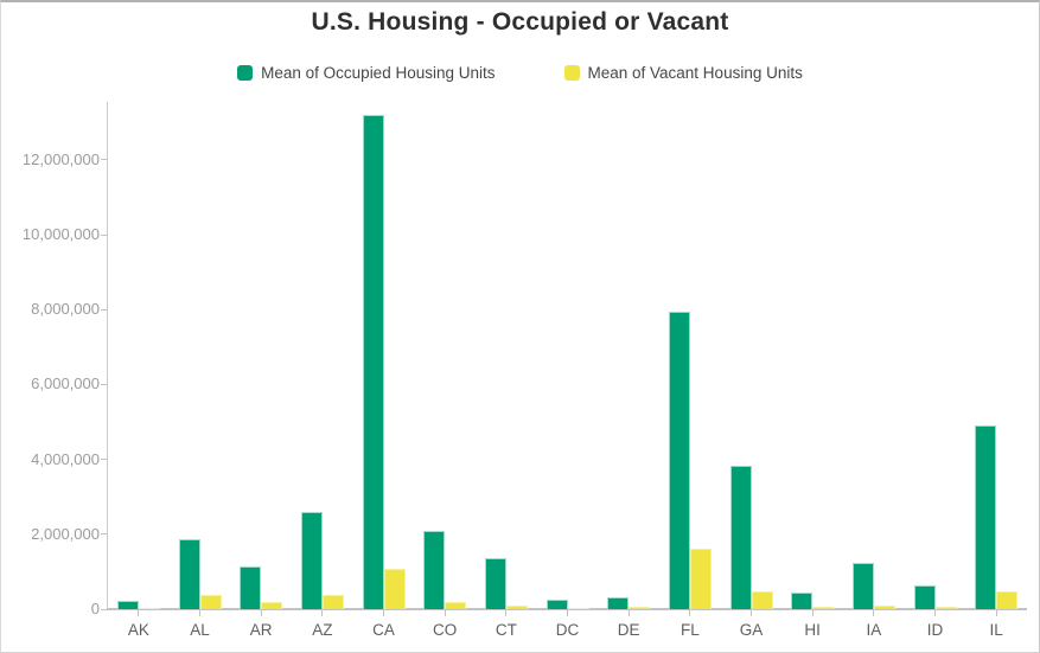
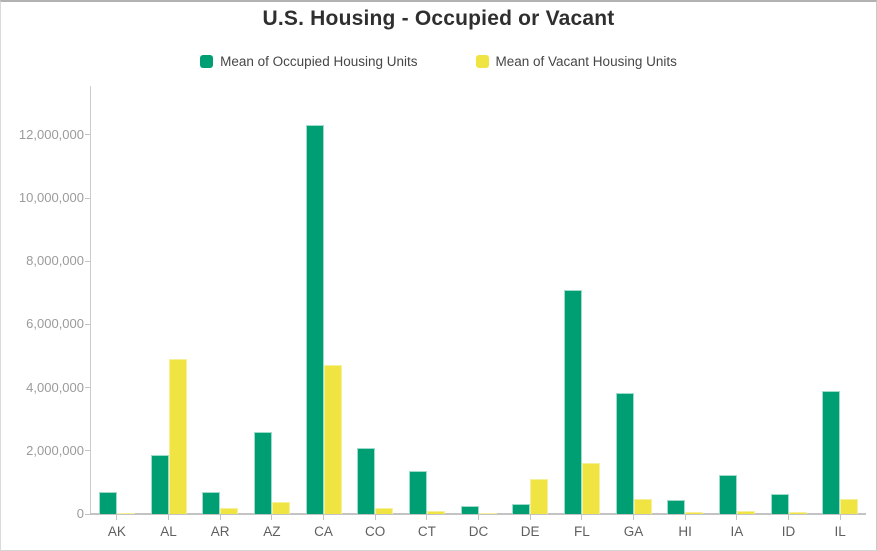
Mean of Occupied Housing Units/AK: 200000 -> 700000
Mean of Vacant Housing Units/AL: 400000 -> 4900000
Mean of Occupied Housing Units/AR: 1200000 -> 700000
Mean of Occupied Housing Units/CA: 13200000 -> 12300000
Mean of Vacant Housing Units/CA: 1100000 -> 4700000
Mean of Vacant Housing Units/DE: 100000 -> 1100000
Mean of Occupied Housing Units/FL: 7900000 -> 7100000
Mean of Occupied Housing Units/IL: 4900000 -> 3900000
